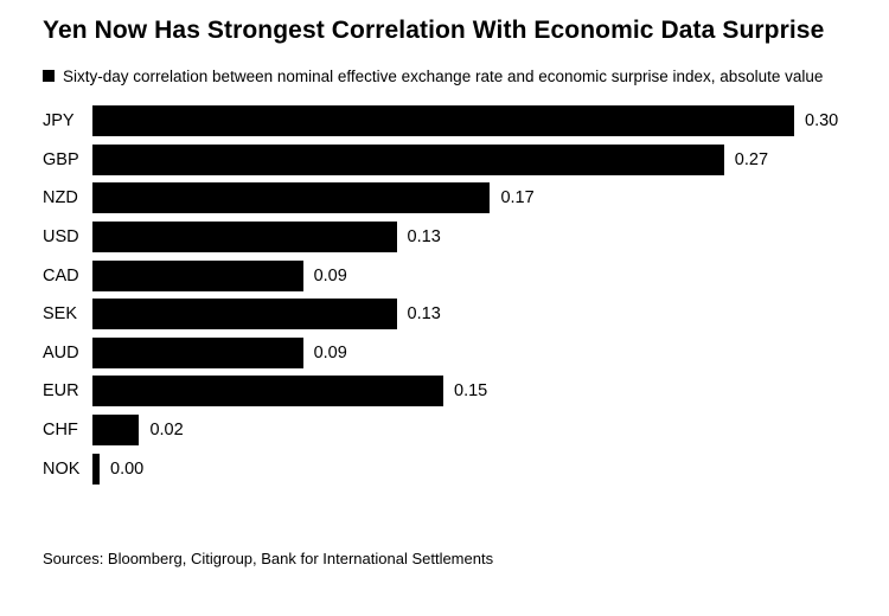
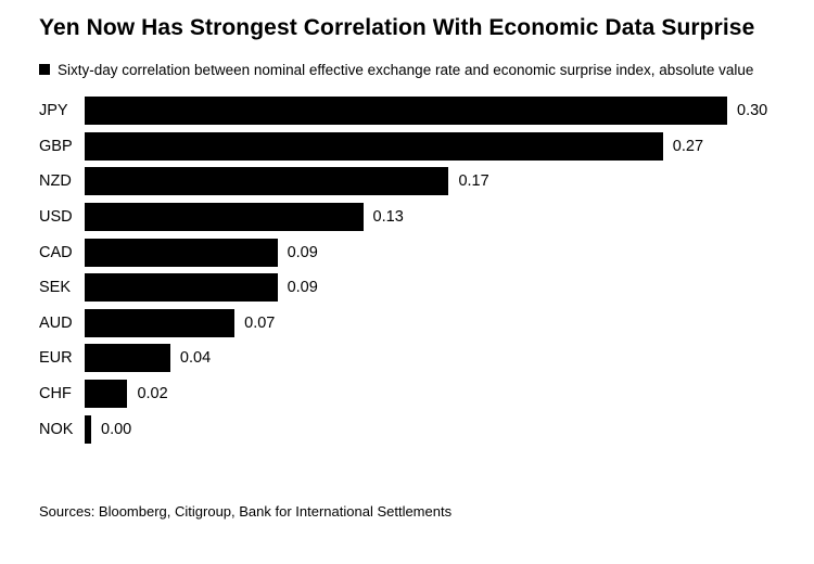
SEK: 0.13 -> 0.09
AUD: 0.09 -> 0.07
EUR: 0.15 -> 0.04
